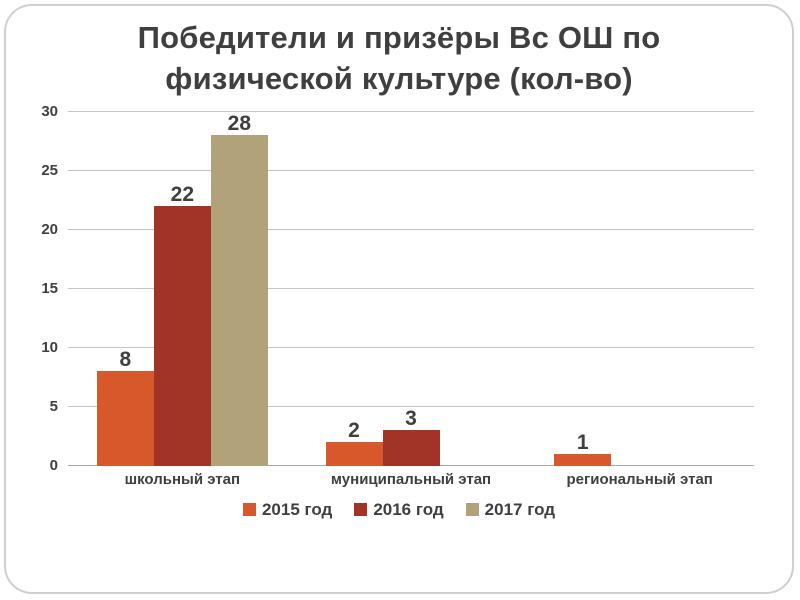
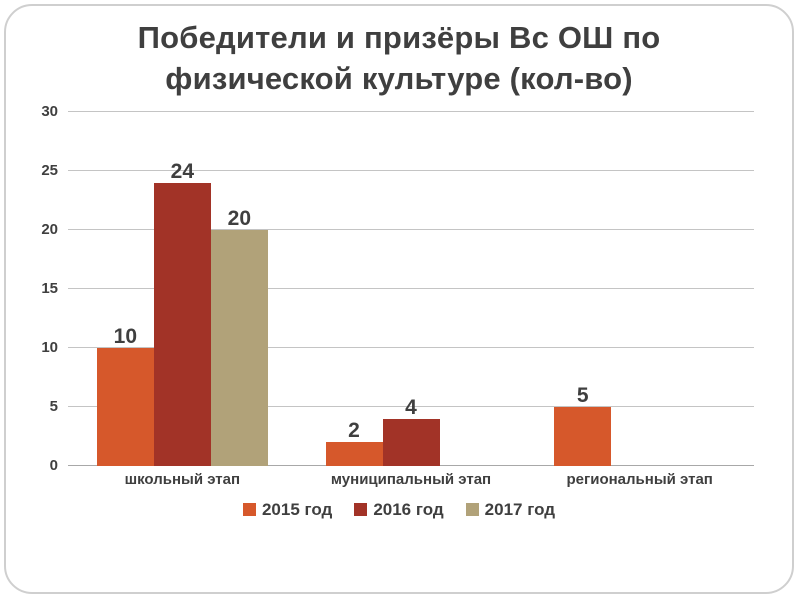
2015 год/школьный этап: 8 -> 10
2016 год/школьный этап: 22 -> 24
2017 год/школьный этап: 28 -> 20
2016 год/муниципальный этап: 3 -> 4
2015 год/региональный этап: 1 -> 5
